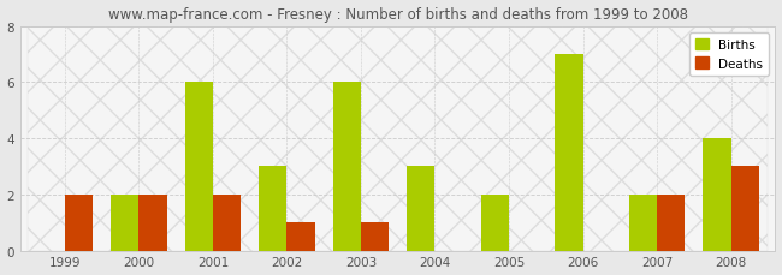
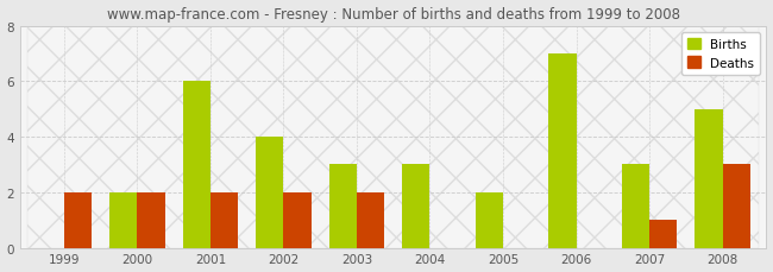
Births/2002: 3 -> 4
Deaths/2002: 1 -> 2
Births/2003: 6 -> 3
Deaths/2003: 1 -> 2
Births/2007: 2 -> 3
Deaths/2007: 2 -> 1
Births/2008: 4 -> 5
